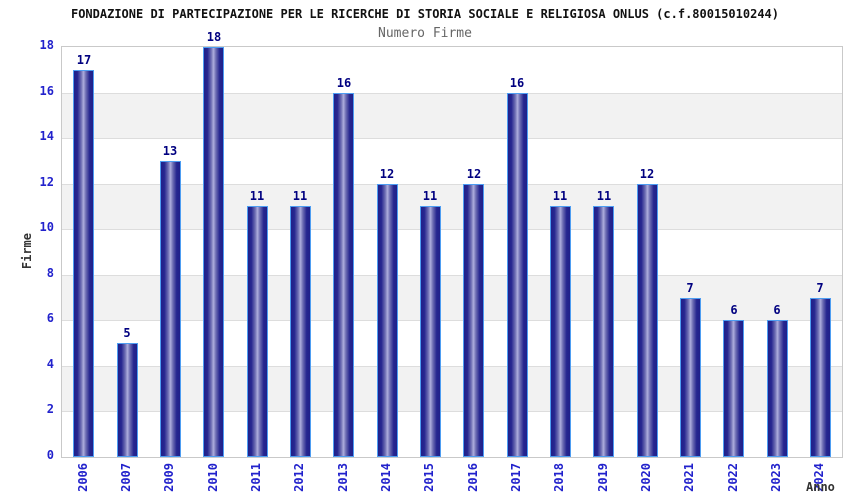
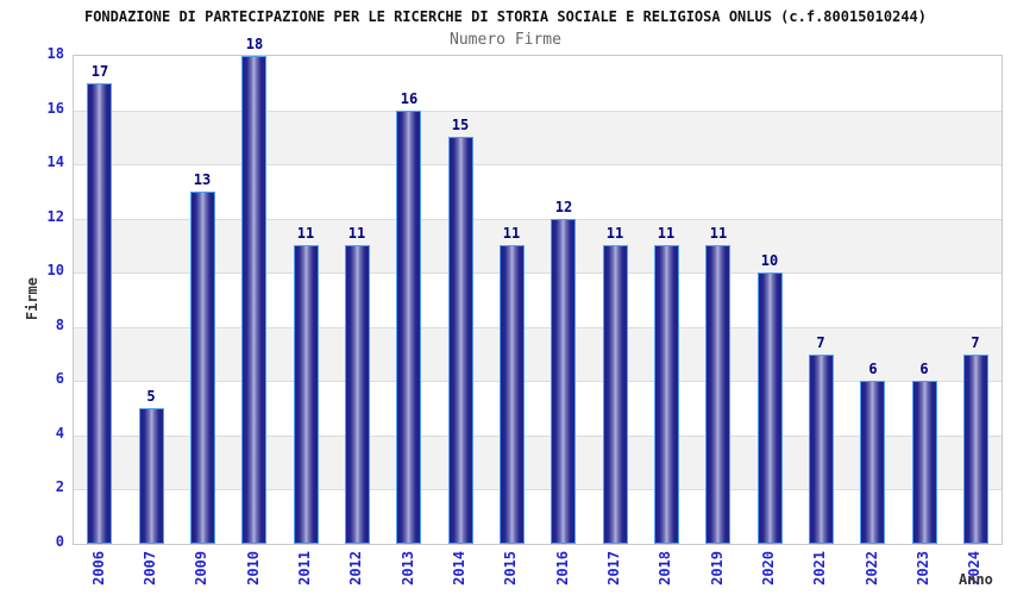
2014: 12 -> 15
2017: 16 -> 11
2020: 12 -> 10
